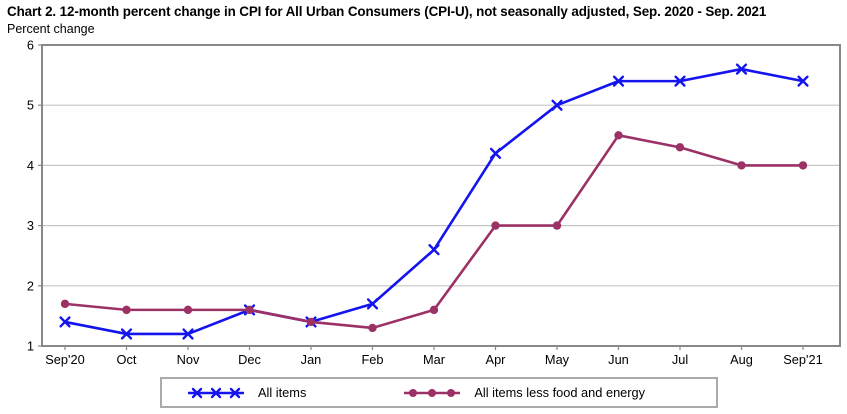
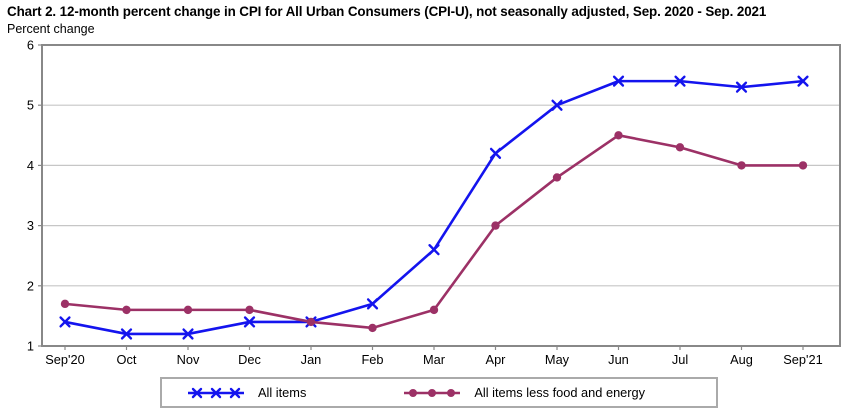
All items/Dec: 1.6 -> 1.4
All items less food and energy/May: 3.0 -> 3.8
All items/Aug: 5.6 -> 5.3
